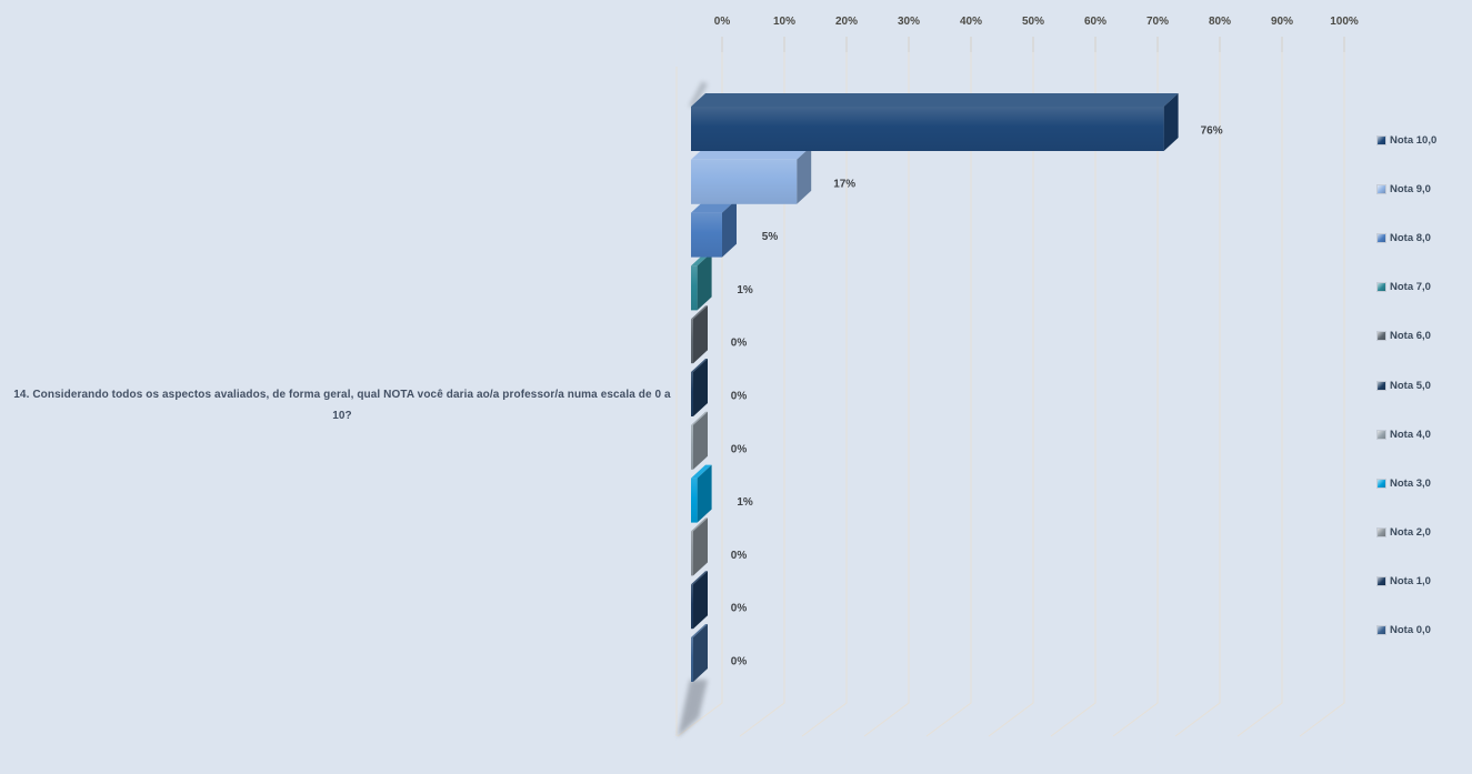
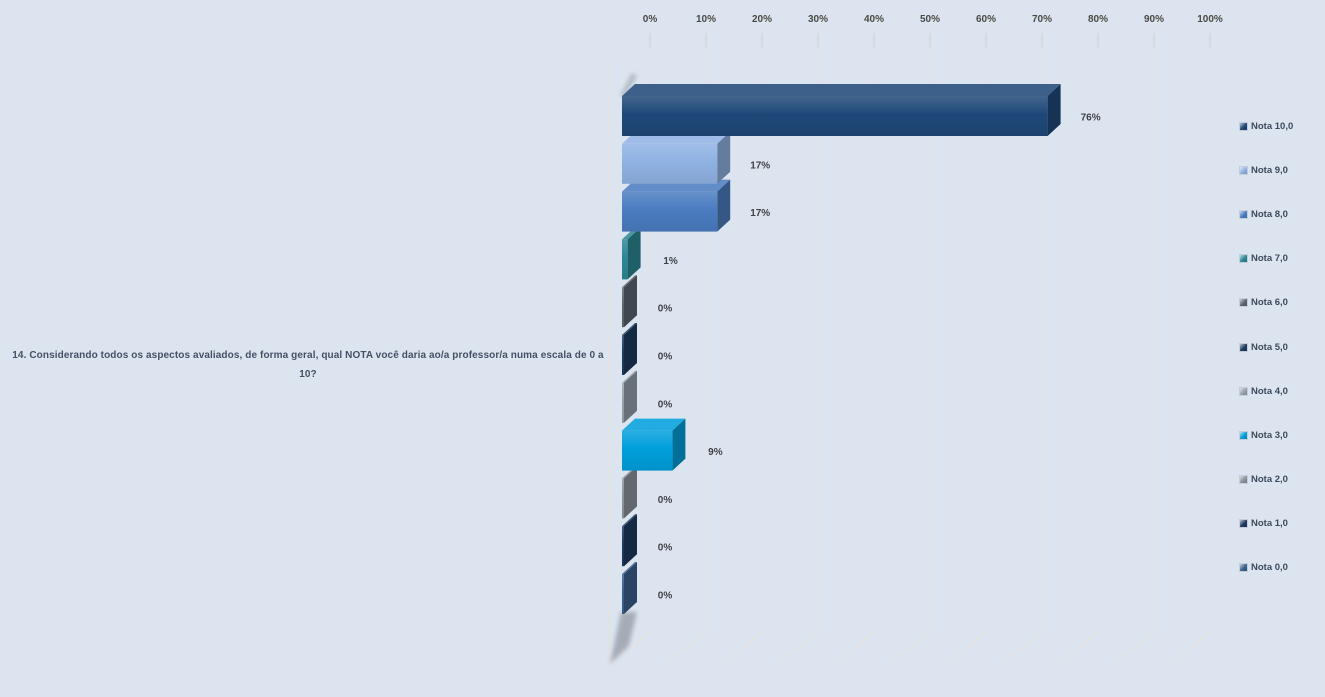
Nota 8,0: 5% -> 17%
Nota 3,0: 1% -> 9%
